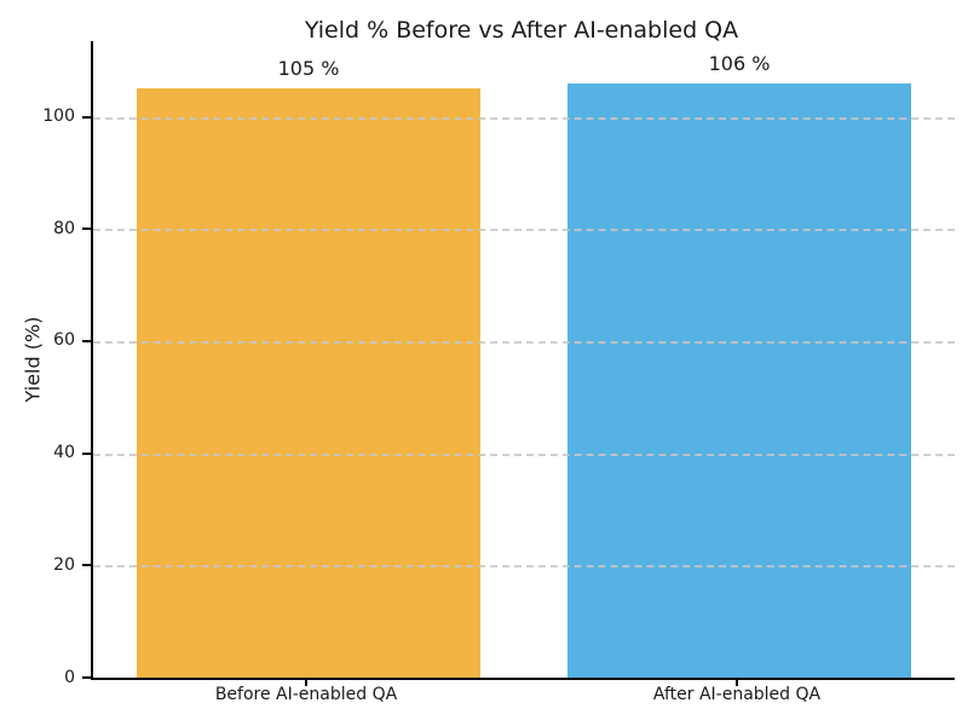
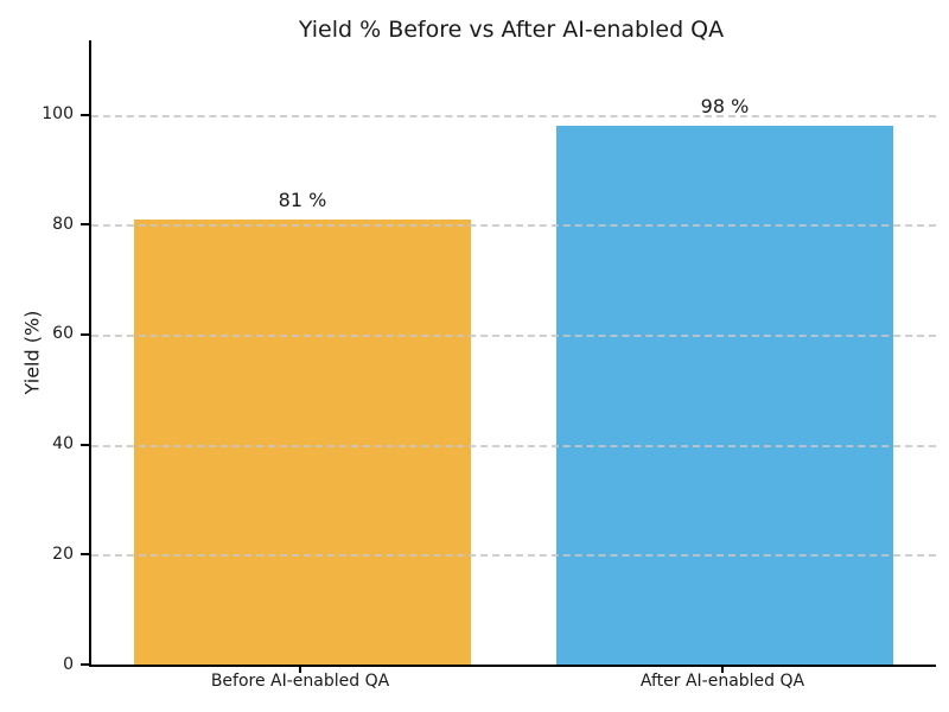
Before AI-enabled QA: 105 -> 81
After AI-enabled QA: 106 -> 98
